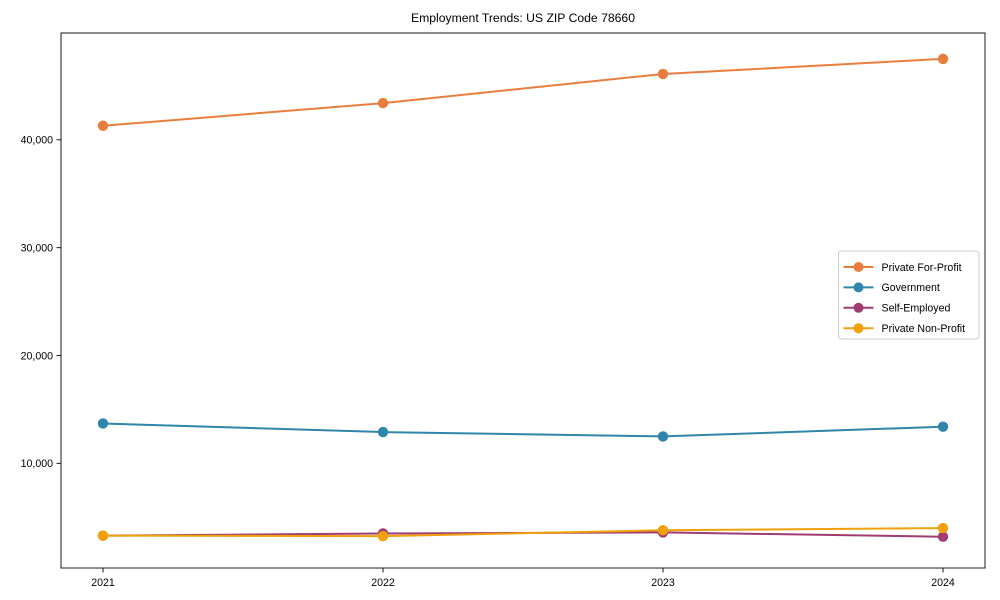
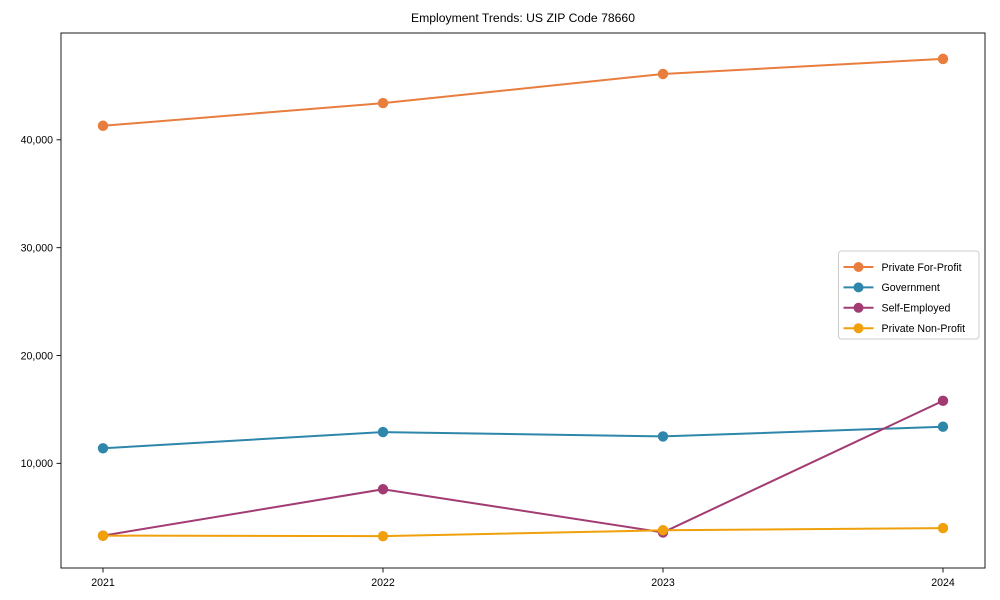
Government/2021: 13700 -> 11400
Self-Employed/2022: 3500 -> 7600
Self-Employed/2024: 3200 -> 15800
